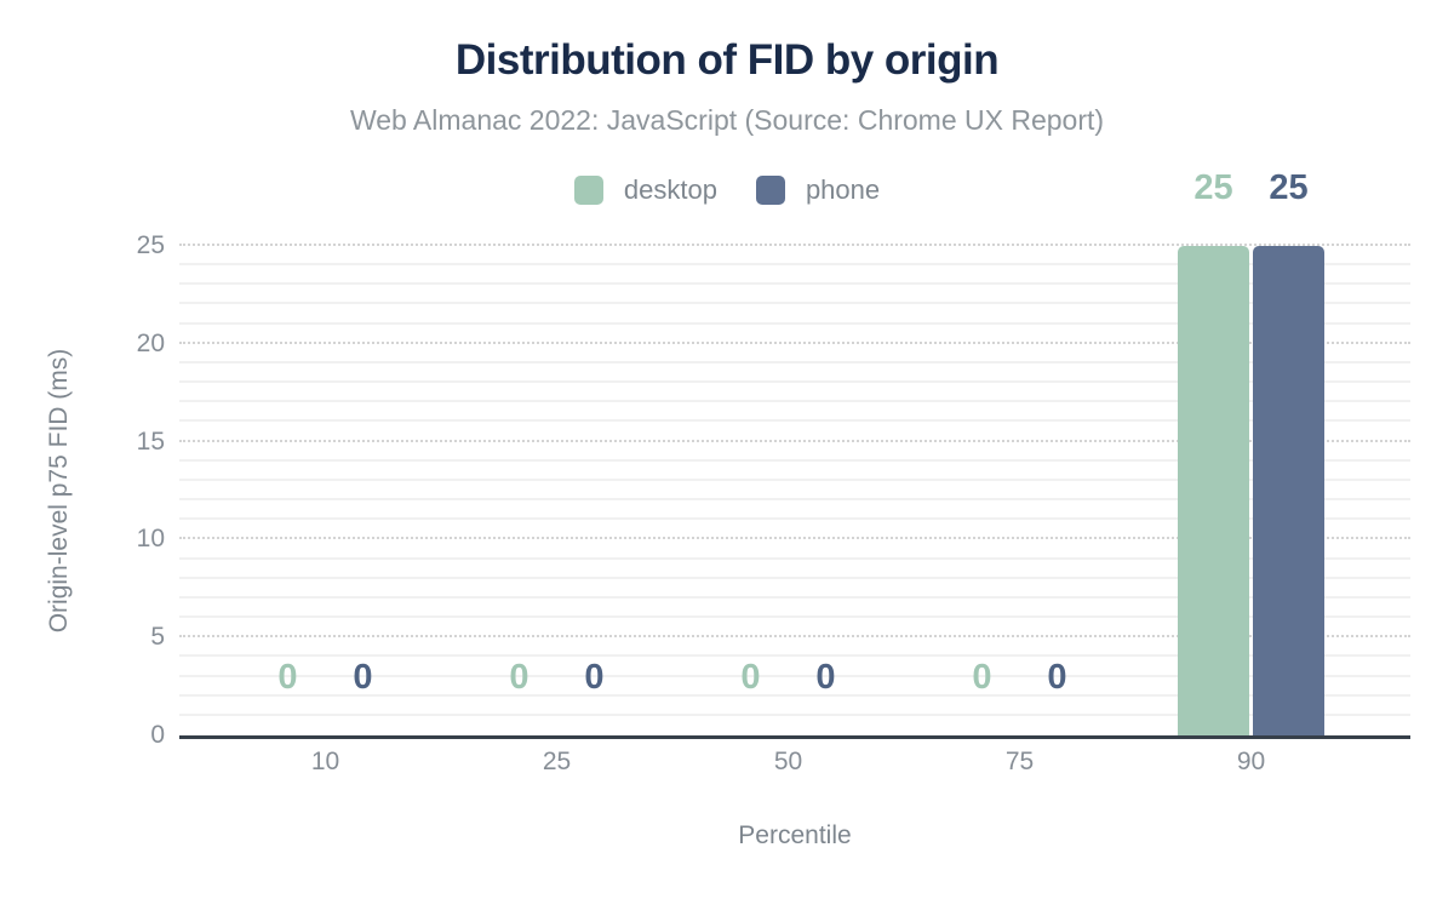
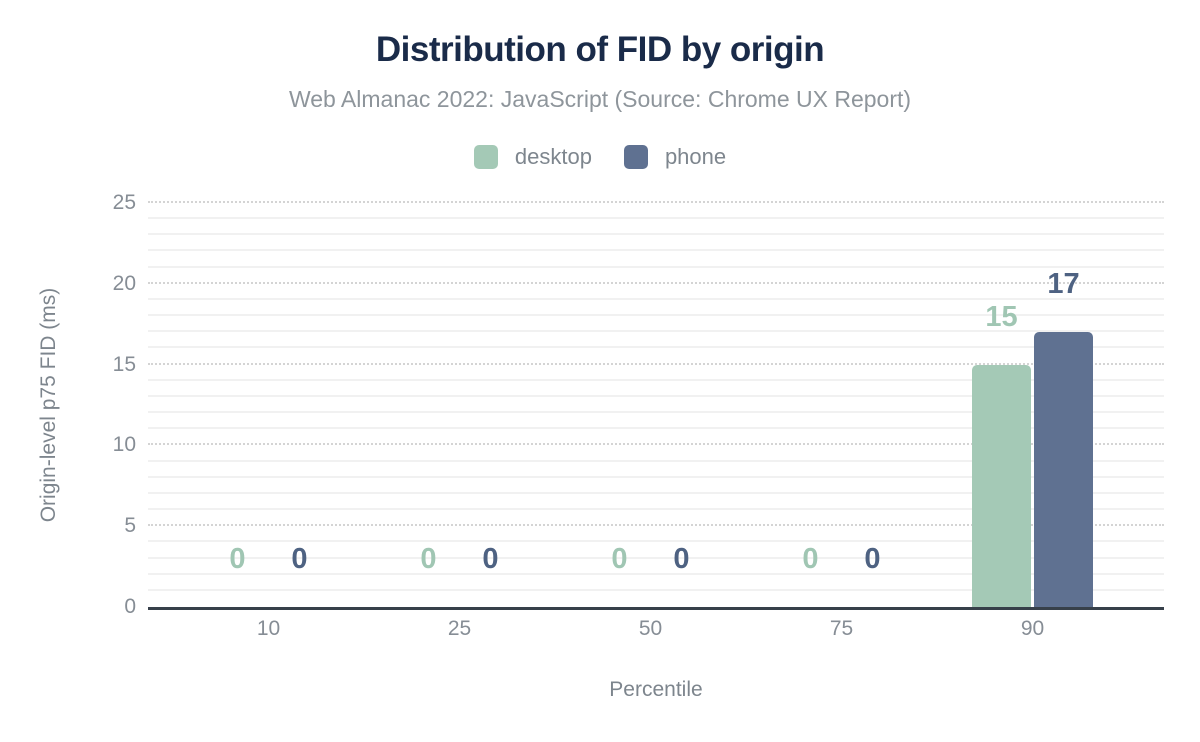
desktop/90: 25 -> 15
phone/90: 25 -> 17
